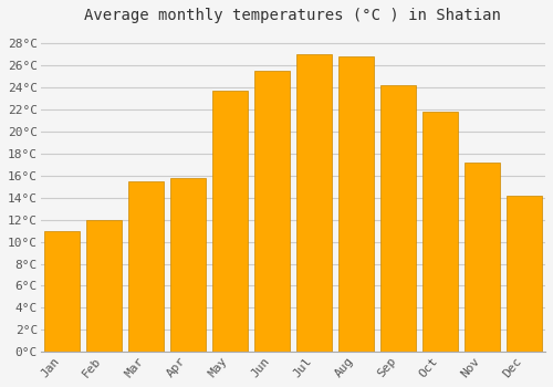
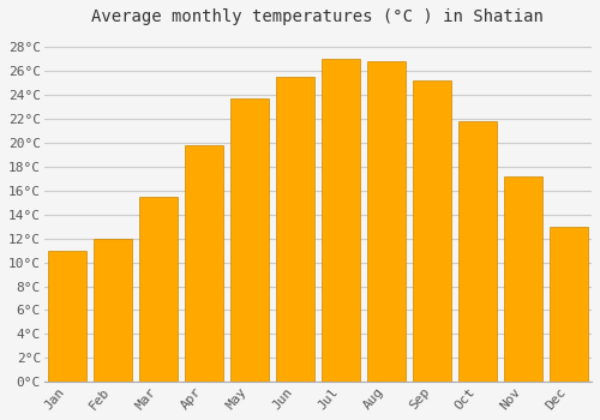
Apr: 15.8°C -> 19.8°C
Sep: 24.2°C -> 25.2°C
Dec: 14.2°C -> 13.0°C
